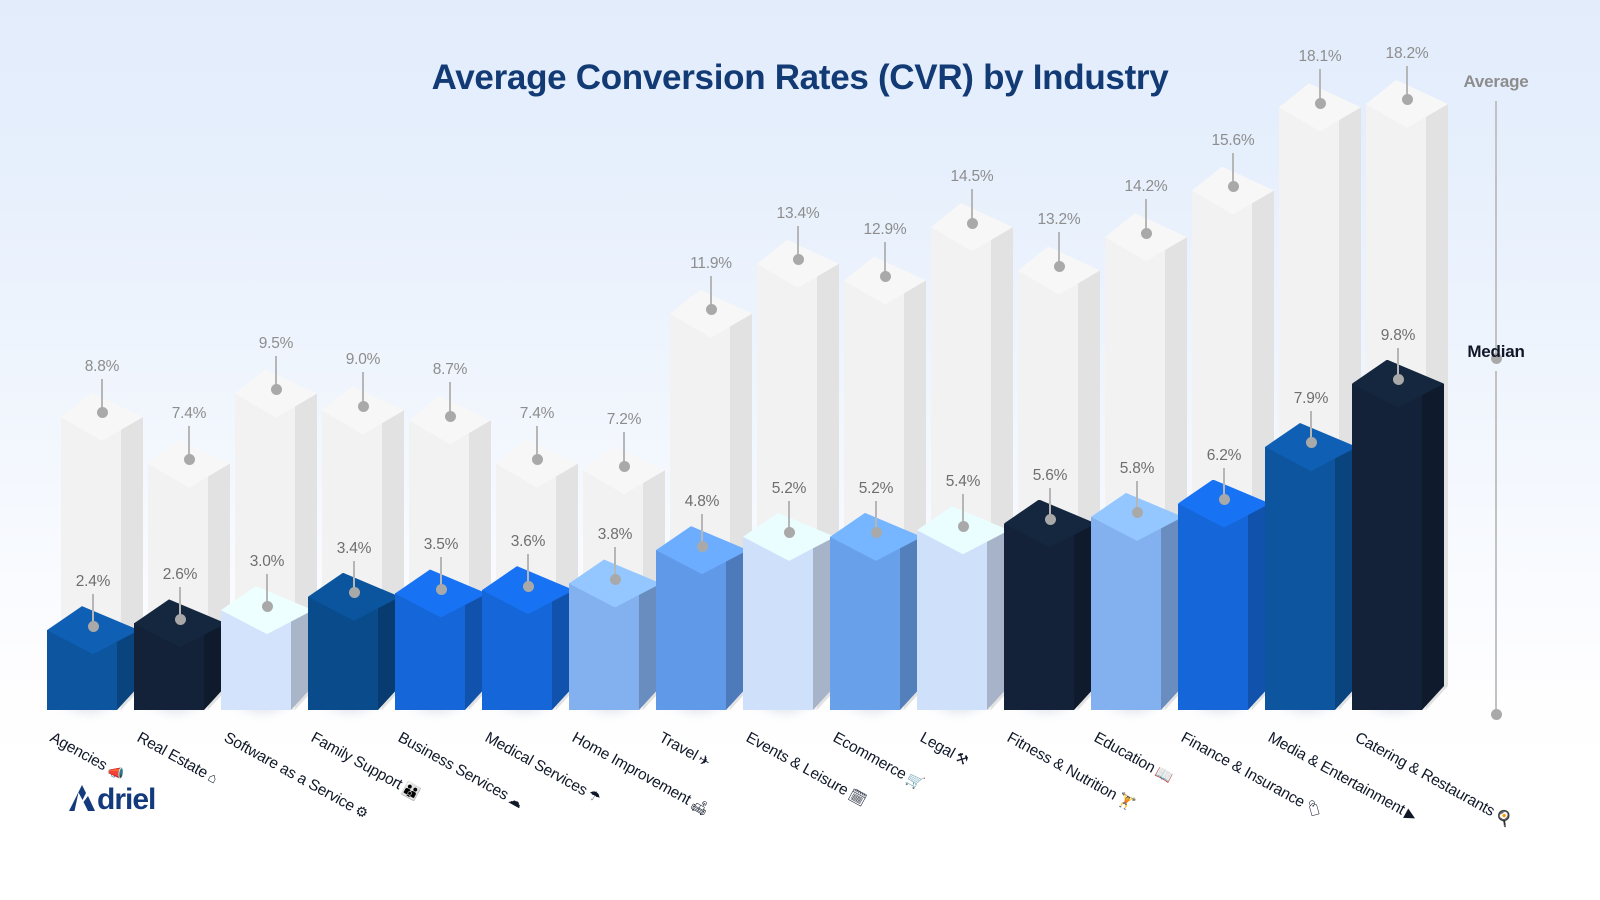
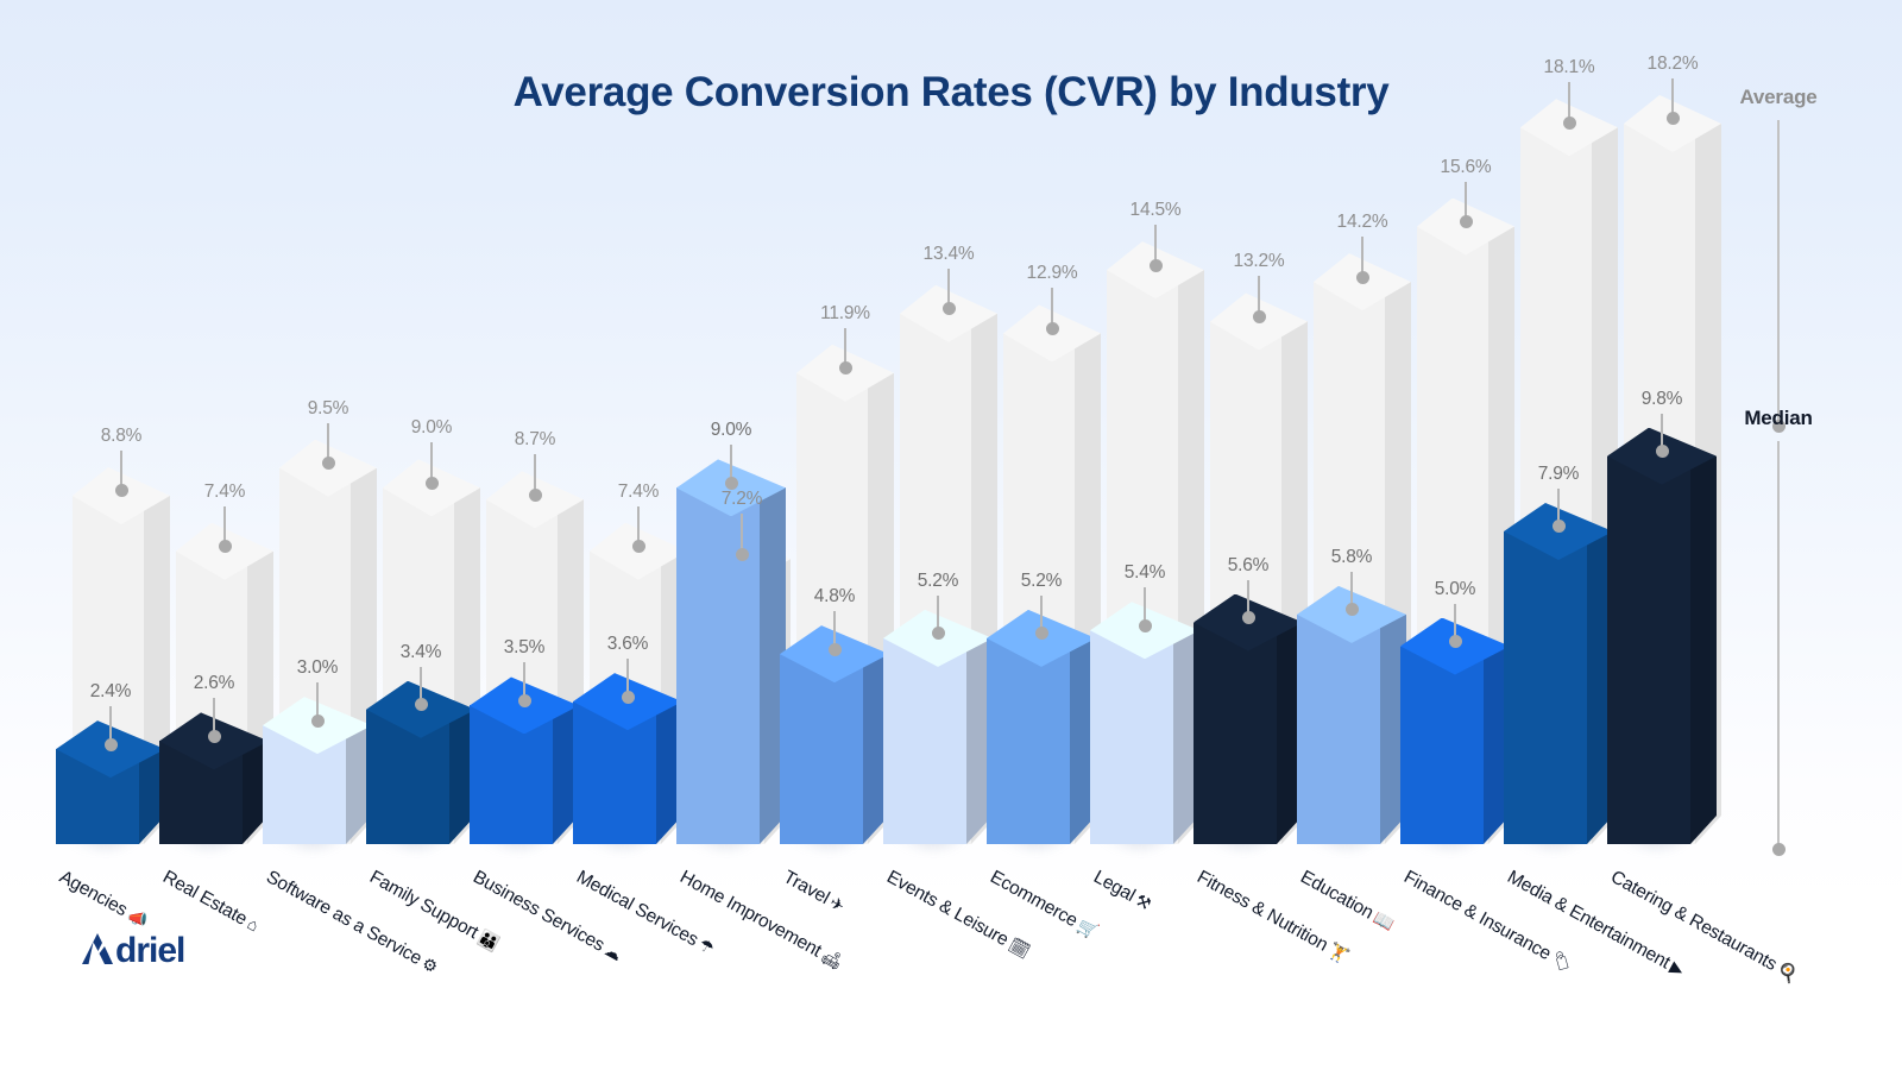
Median/Home Improvement: 3.8% -> 9.0%
Median/Finance & Insurance: 6.2% -> 5.0%
